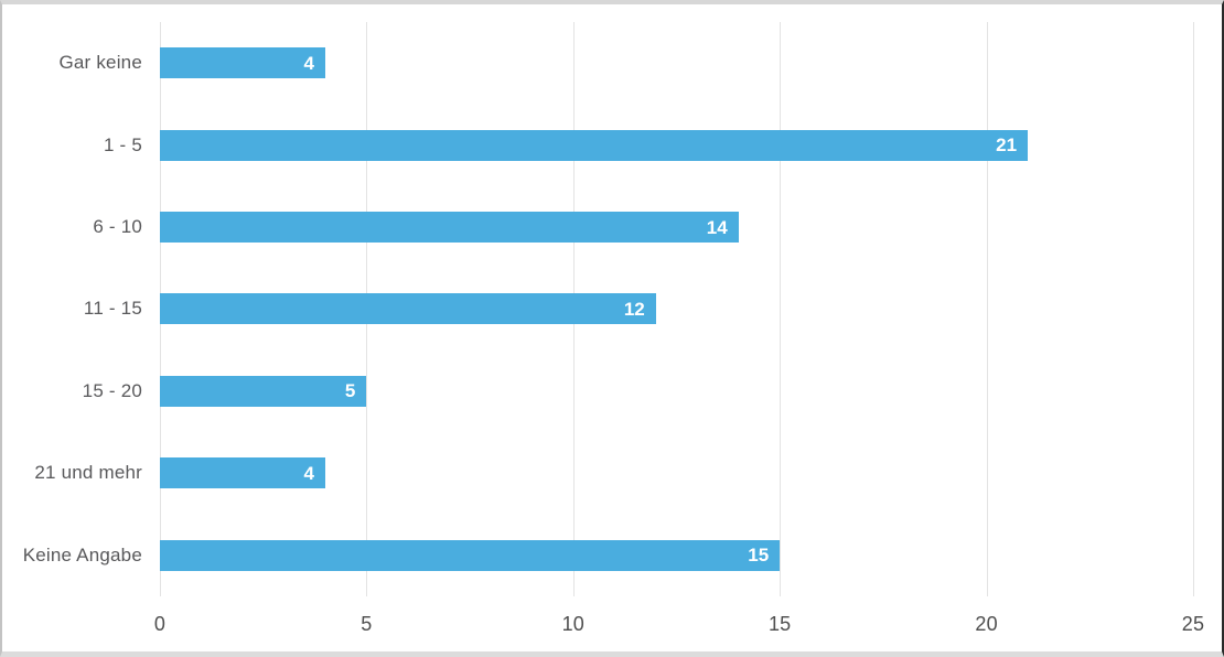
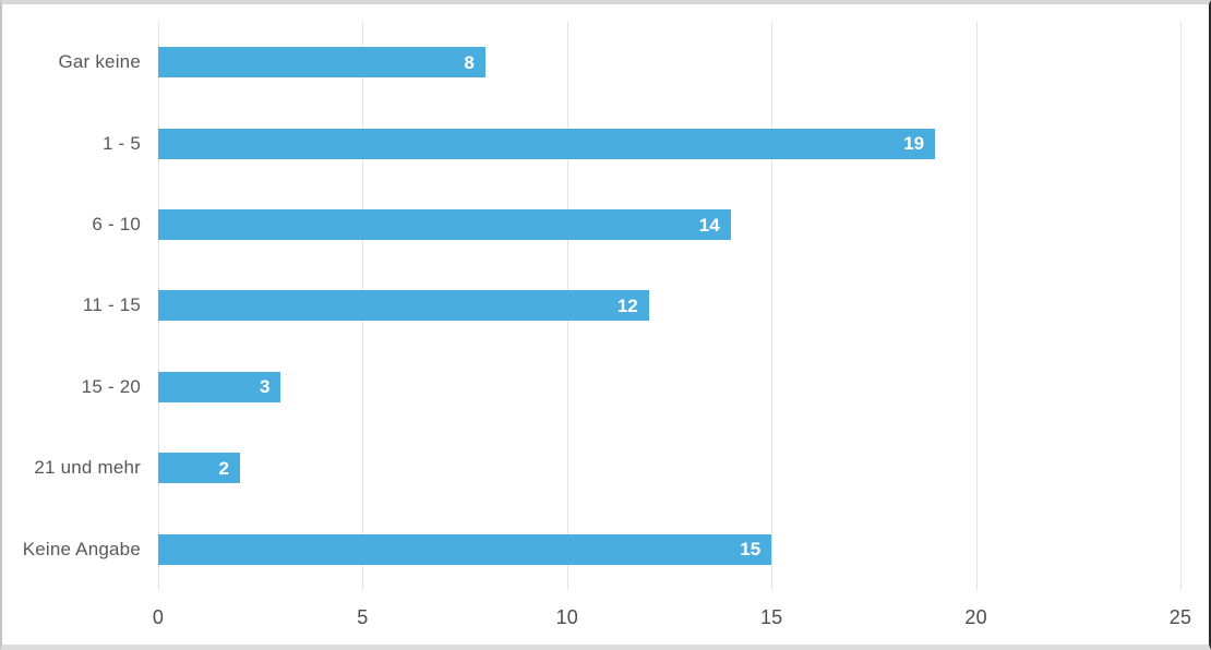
Gar keine: 4 -> 8
1 - 5: 21 -> 19
15 - 20: 5 -> 3
21 und mehr: 4 -> 2
